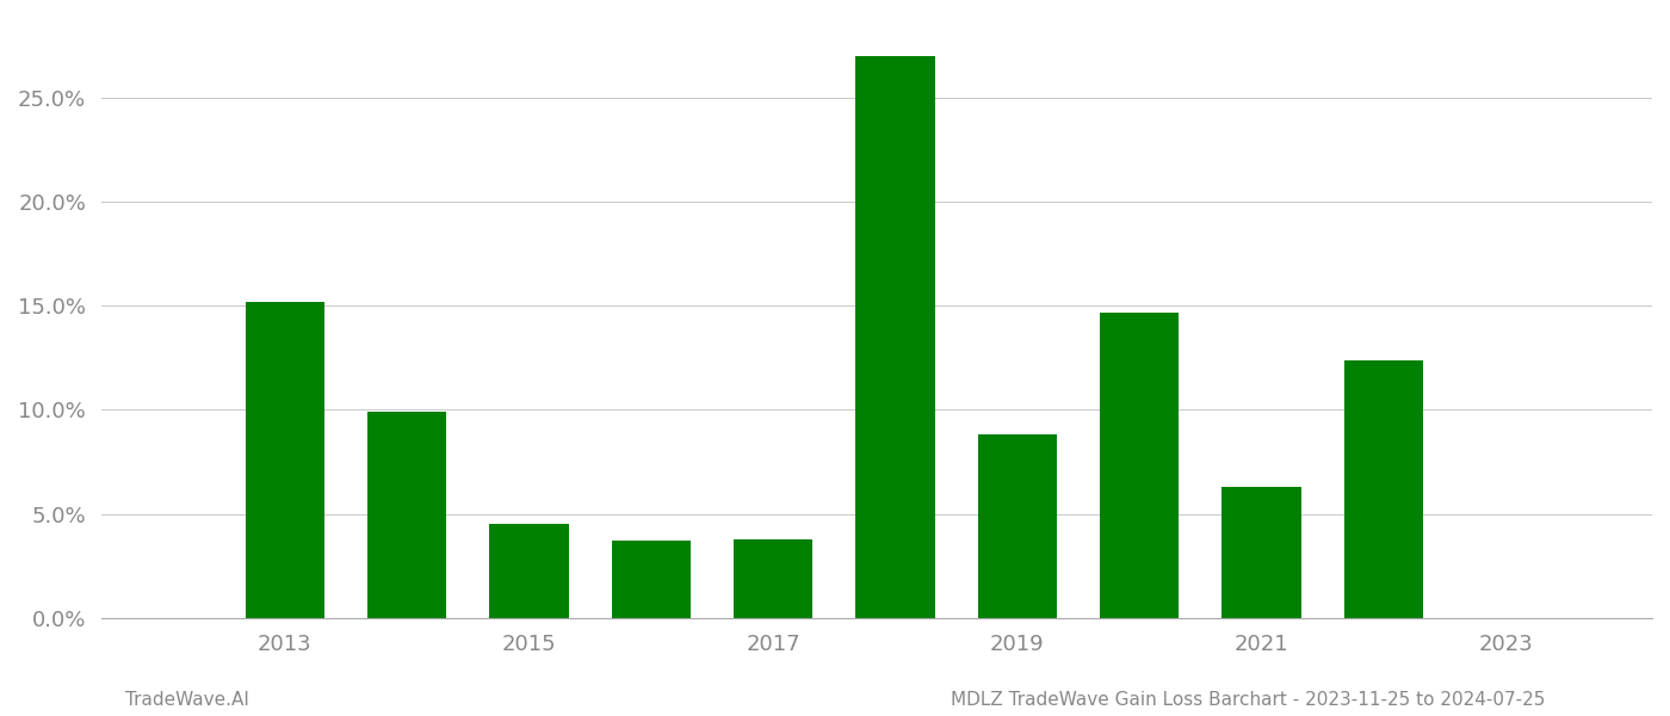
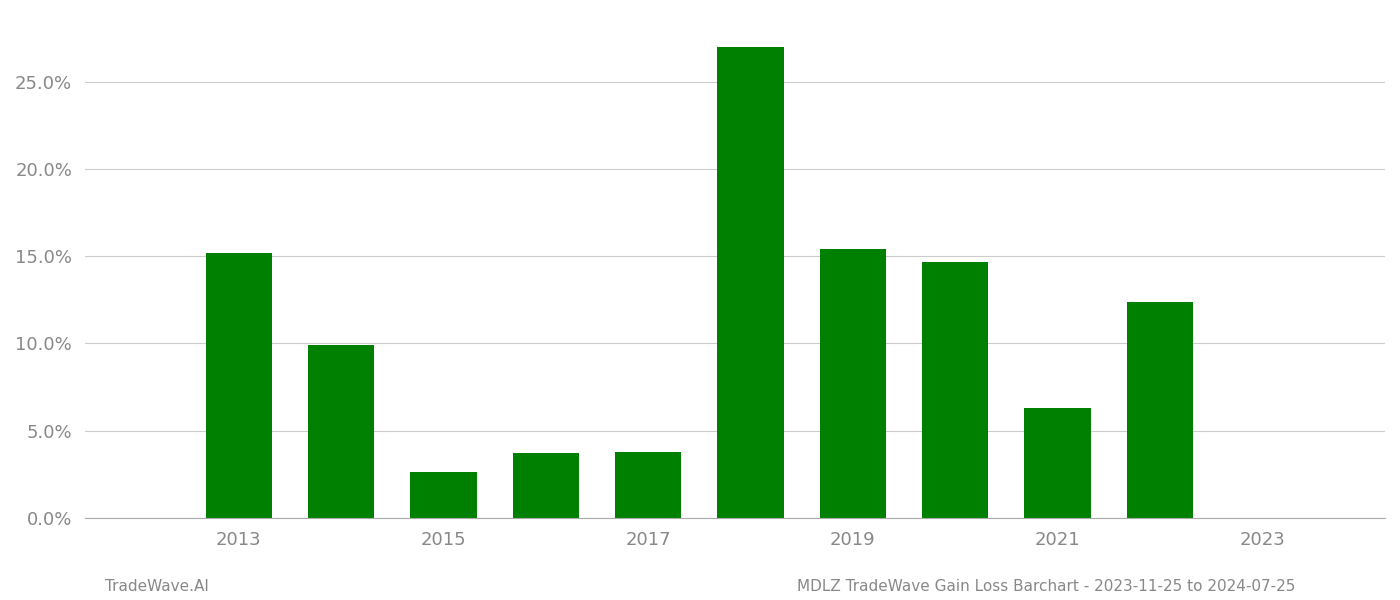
2015: 4.5% -> 2.6%
2019: 8.8% -> 15.4%
